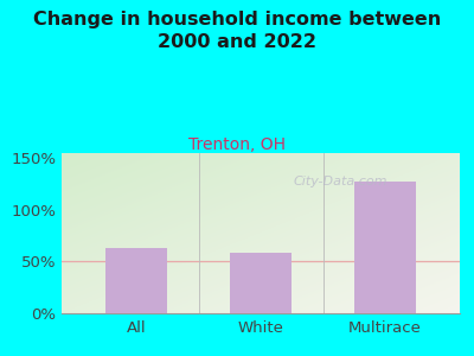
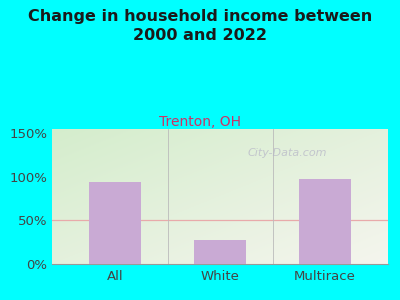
All: 63% -> 94%
White: 59% -> 28%
Multirace: 127% -> 98%
